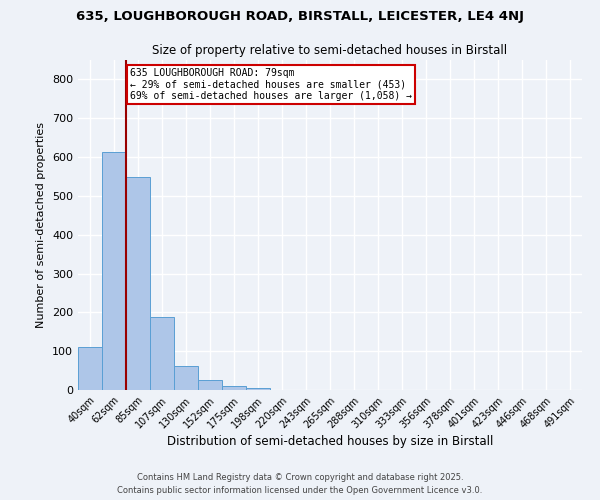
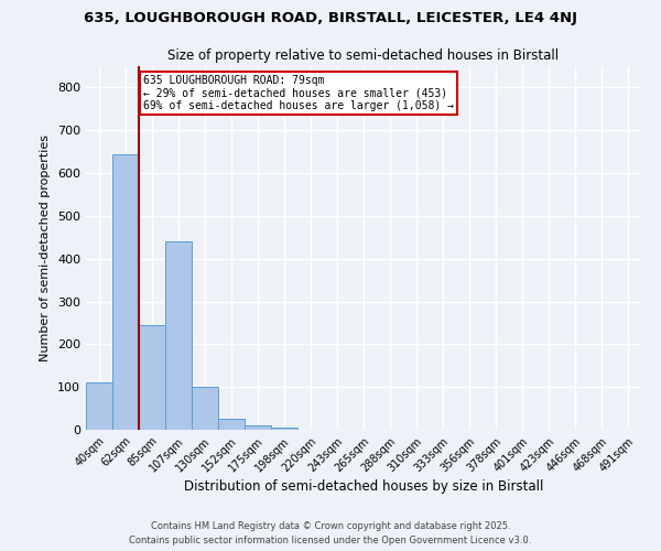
62sqm: 613 -> 645
85sqm: 549 -> 245
107sqm: 188 -> 440
130sqm: 63 -> 100
